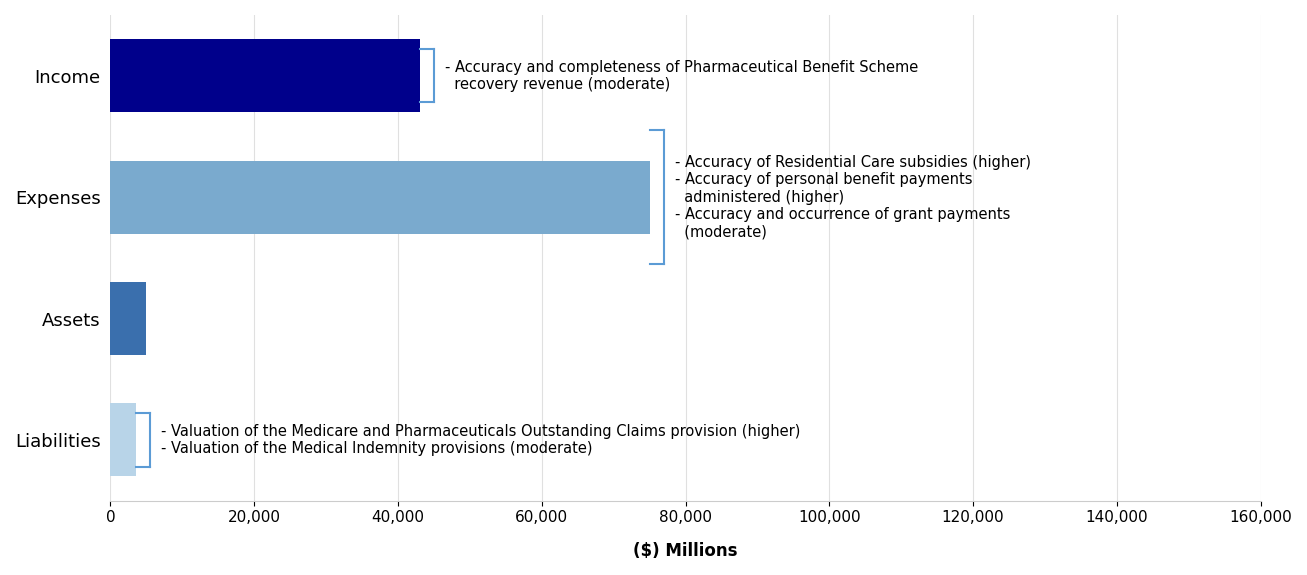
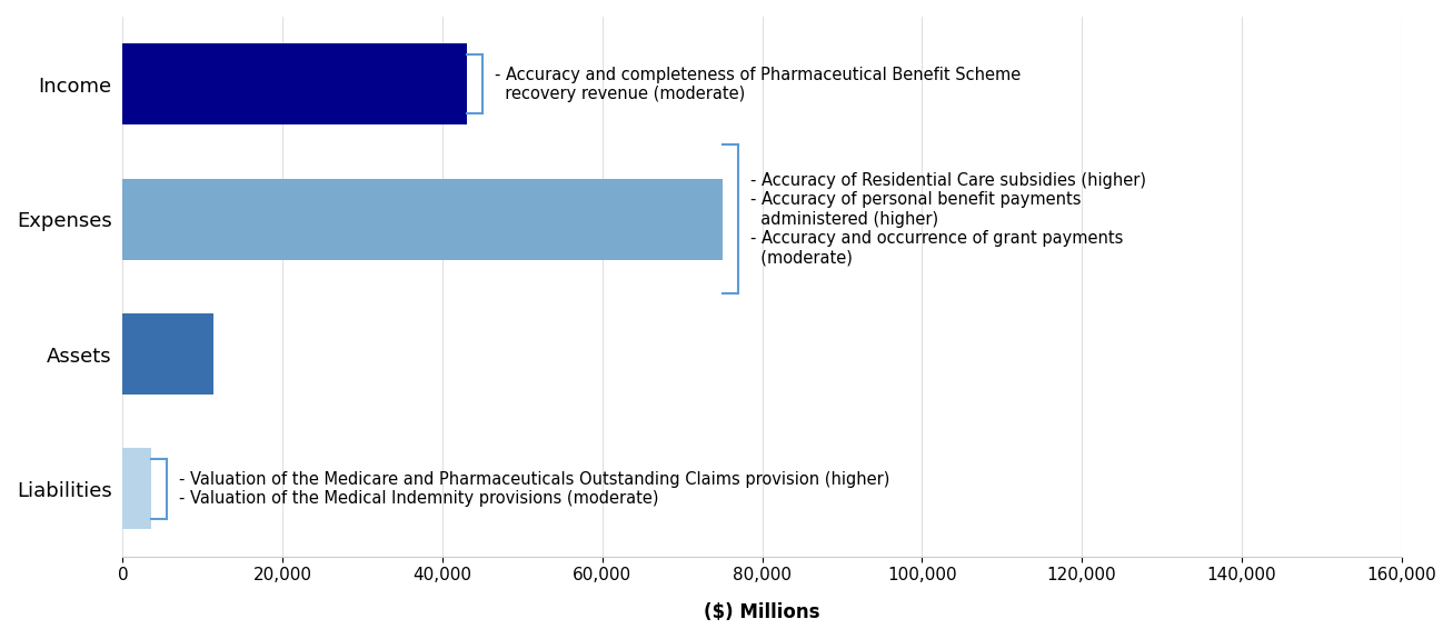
Assets: 5,000 -> 11,400
